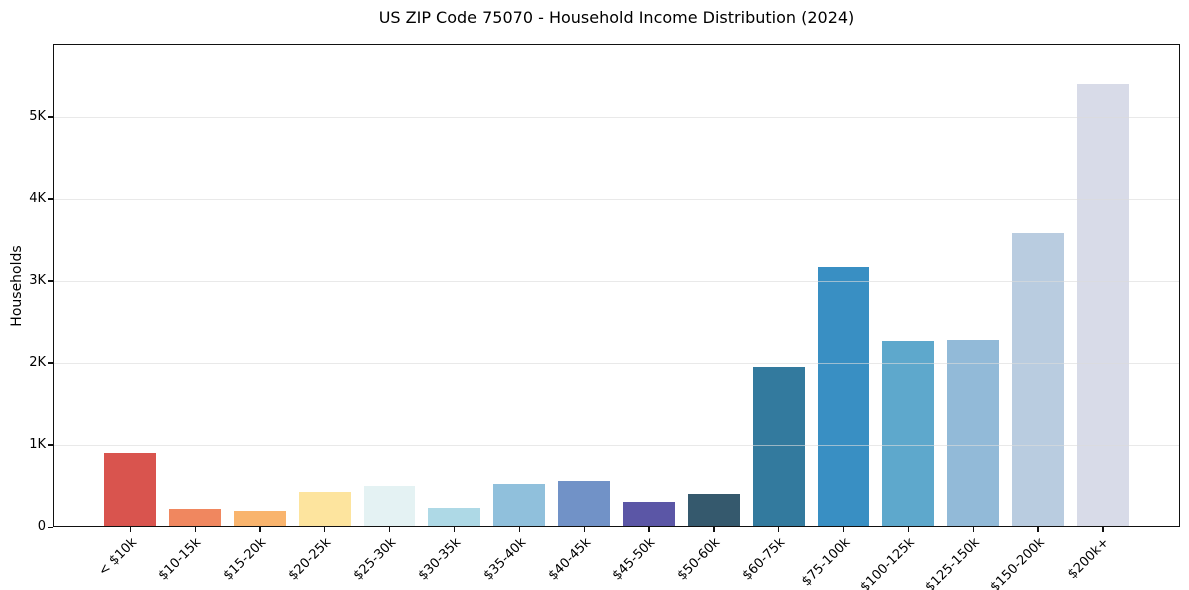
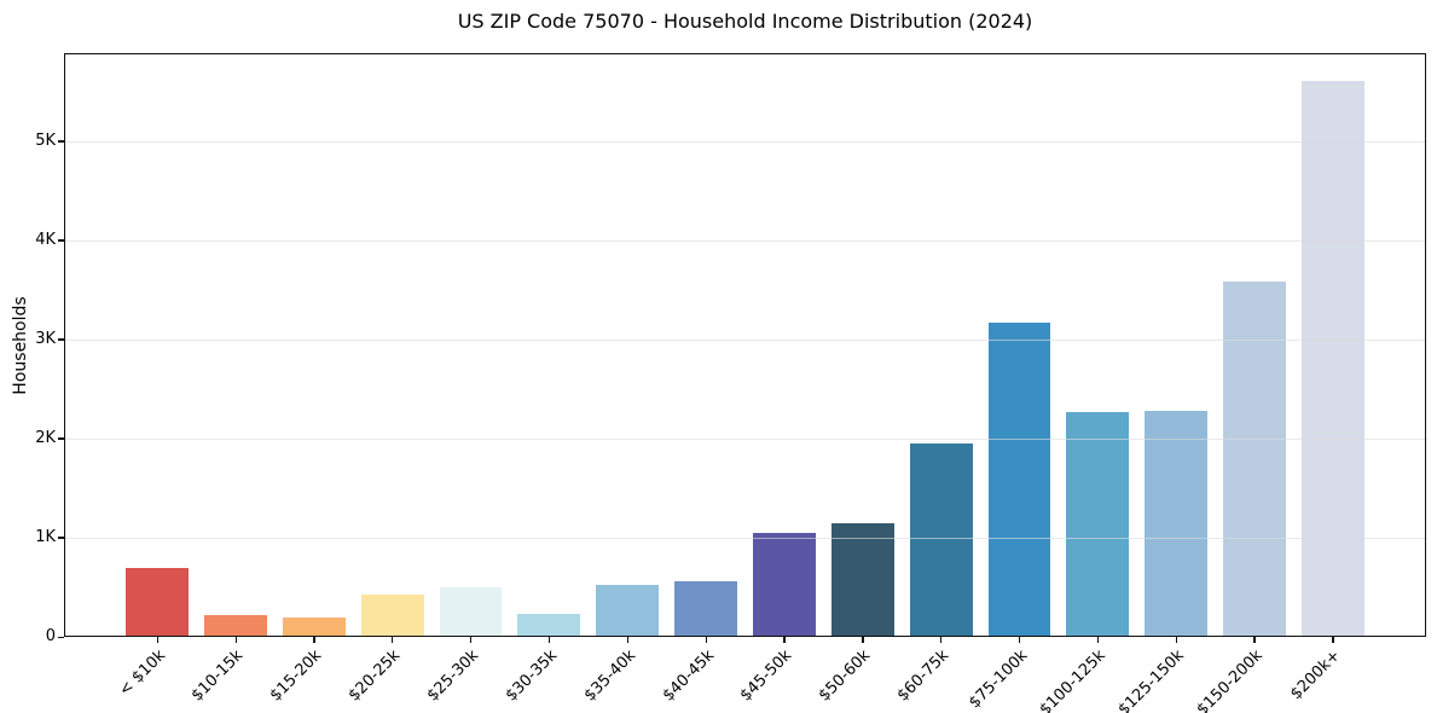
< $10k: 0.9K -> 0.7K
$45-50k: 0.3K -> 1.0K
$50-60k: 0.4K -> 1.2K
$200k+: 5.4K -> 5.6K
